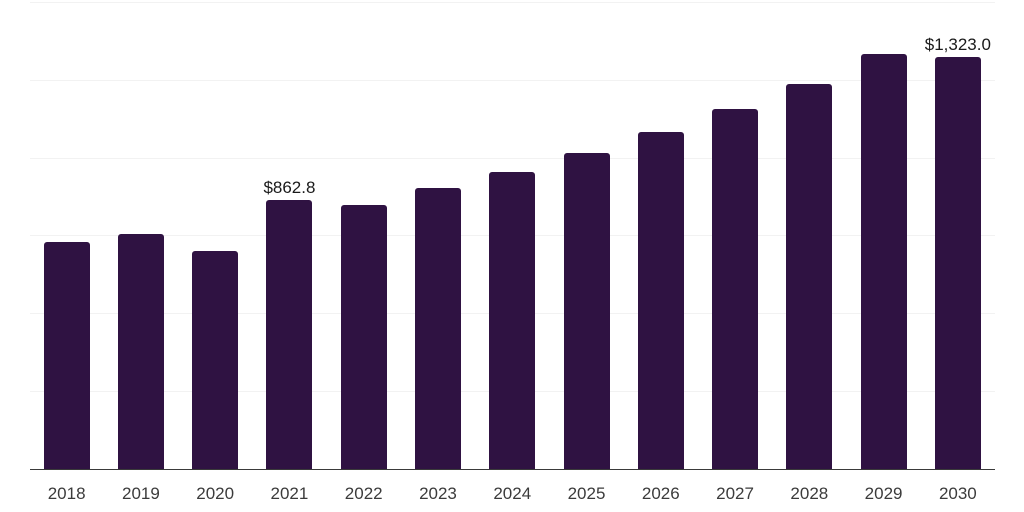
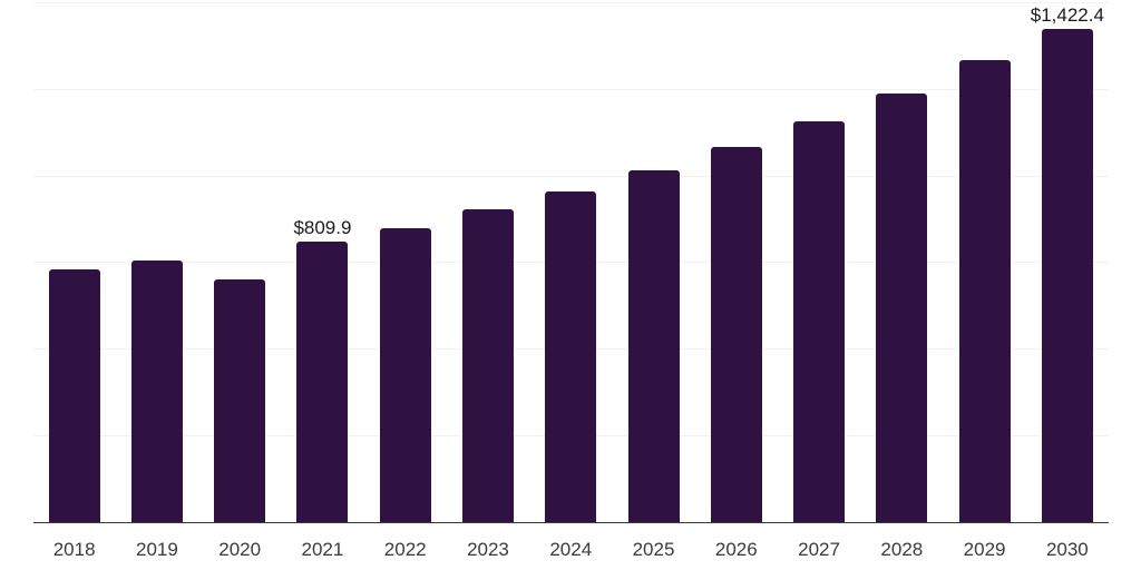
2021: $862.8 -> $809.9
2030: $1,323.0 -> $1,422.4
